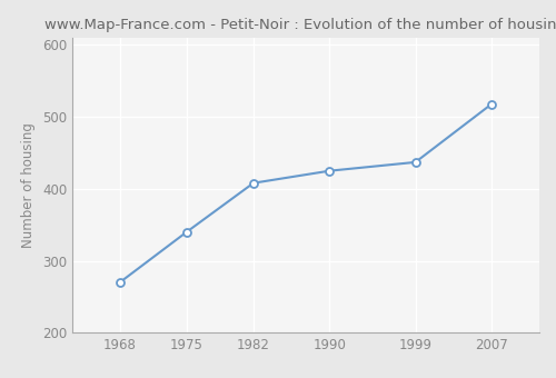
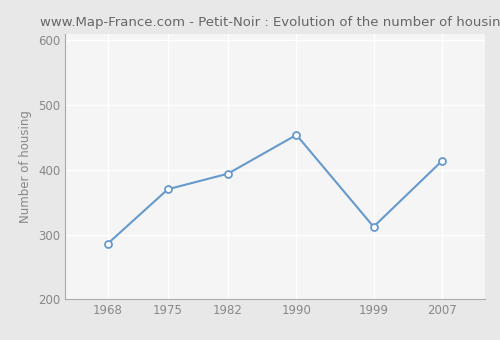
1968: 270 -> 286
1975: 340 -> 370
1982: 408 -> 394
1990: 425 -> 454
1999: 437 -> 312
2007: 518 -> 414
